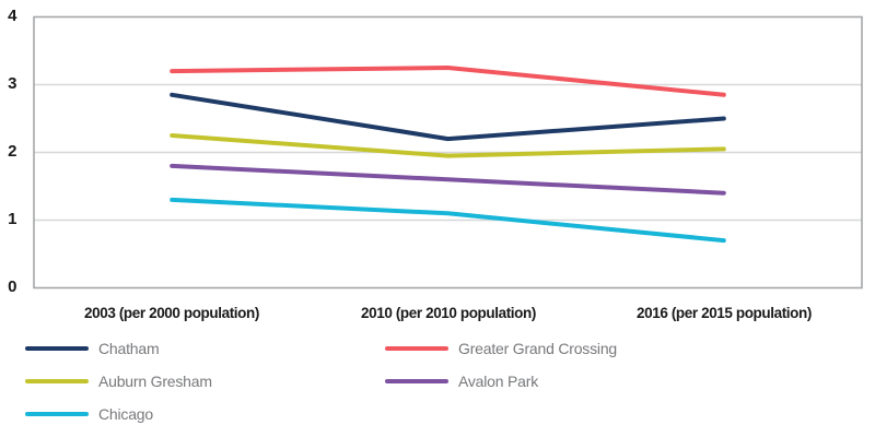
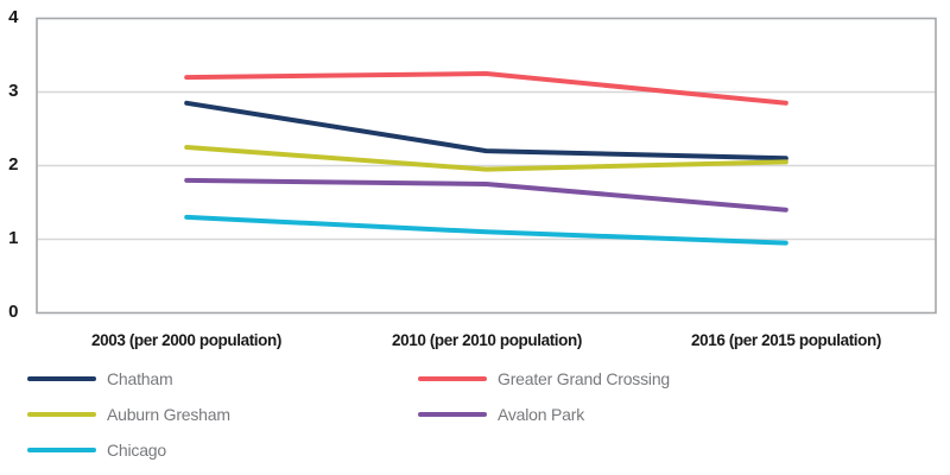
Avalon Park/2010 (per 2010 population): 1.6 -> 1.8
Chatham/2016 (per 2015 population): 2.5 -> 2.1
Chicago/2016 (per 2015 population): 0.7 -> 0.9
